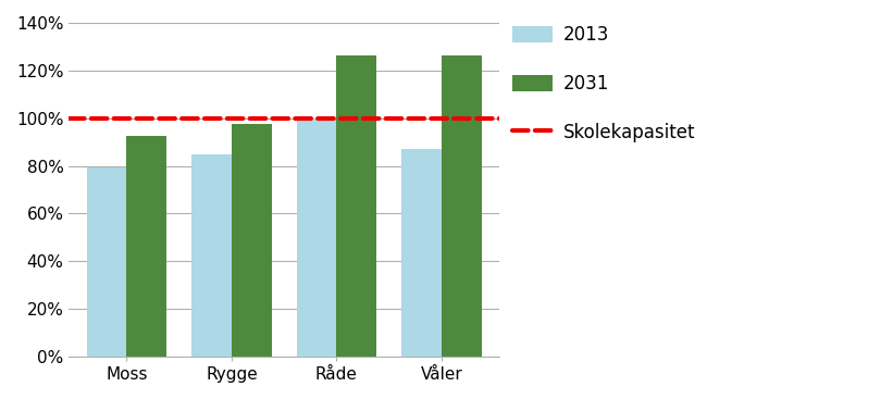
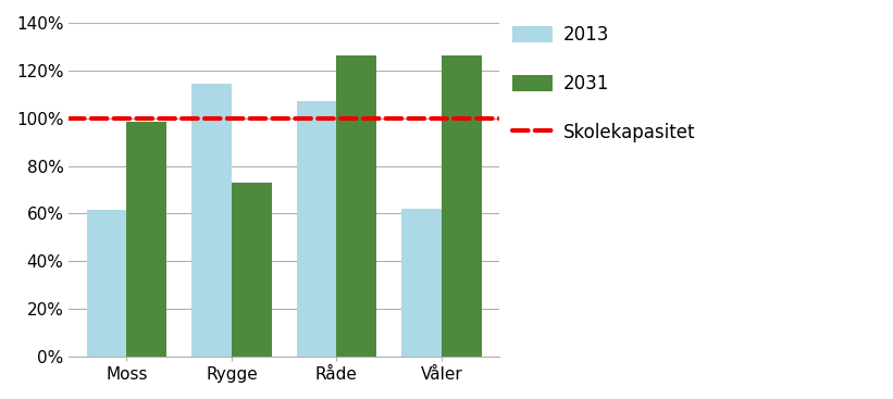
2013/Moss: 79.5% -> 61.5%
2031/Moss: 92.5% -> 98.5%
2013/Rygge: 84.8% -> 114.5%
2031/Rygge: 97.8% -> 73.0%
2013/Råde: 100.0% -> 107.0%
2013/Våler: 87.3% -> 62.0%
